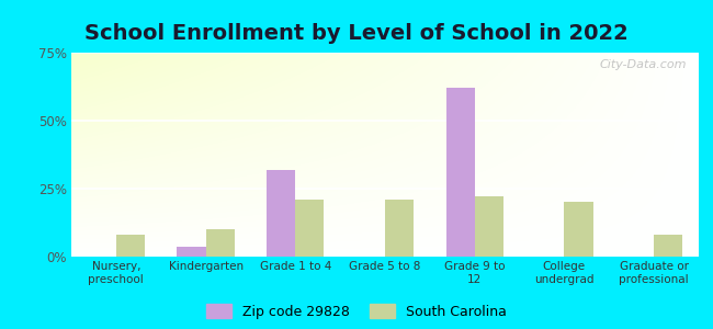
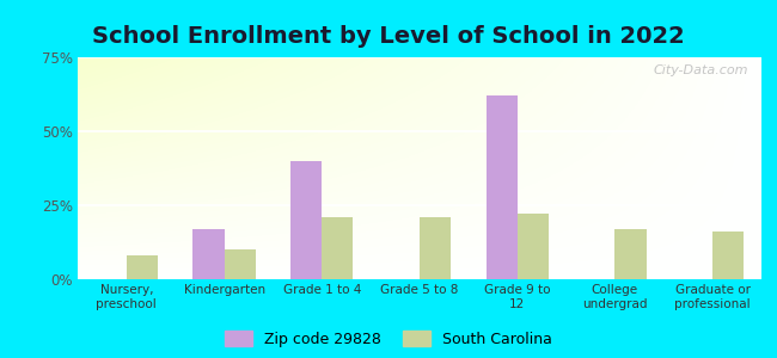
Zip code 29828/Kindergarten: 3.5% -> 17.0%
Zip code 29828/Grade 1 to 4: 32.0% -> 40.0%
South Carolina/College undergrad: 20% -> 17%
South Carolina/Graduate or professional: 8% -> 16%
